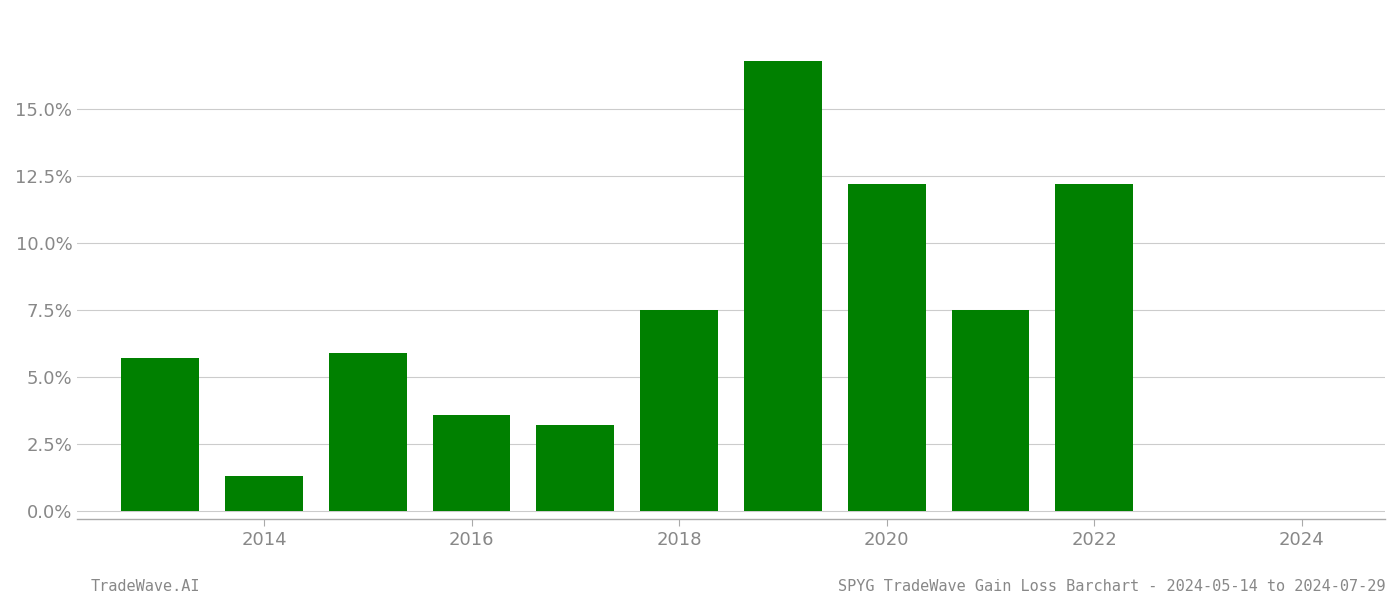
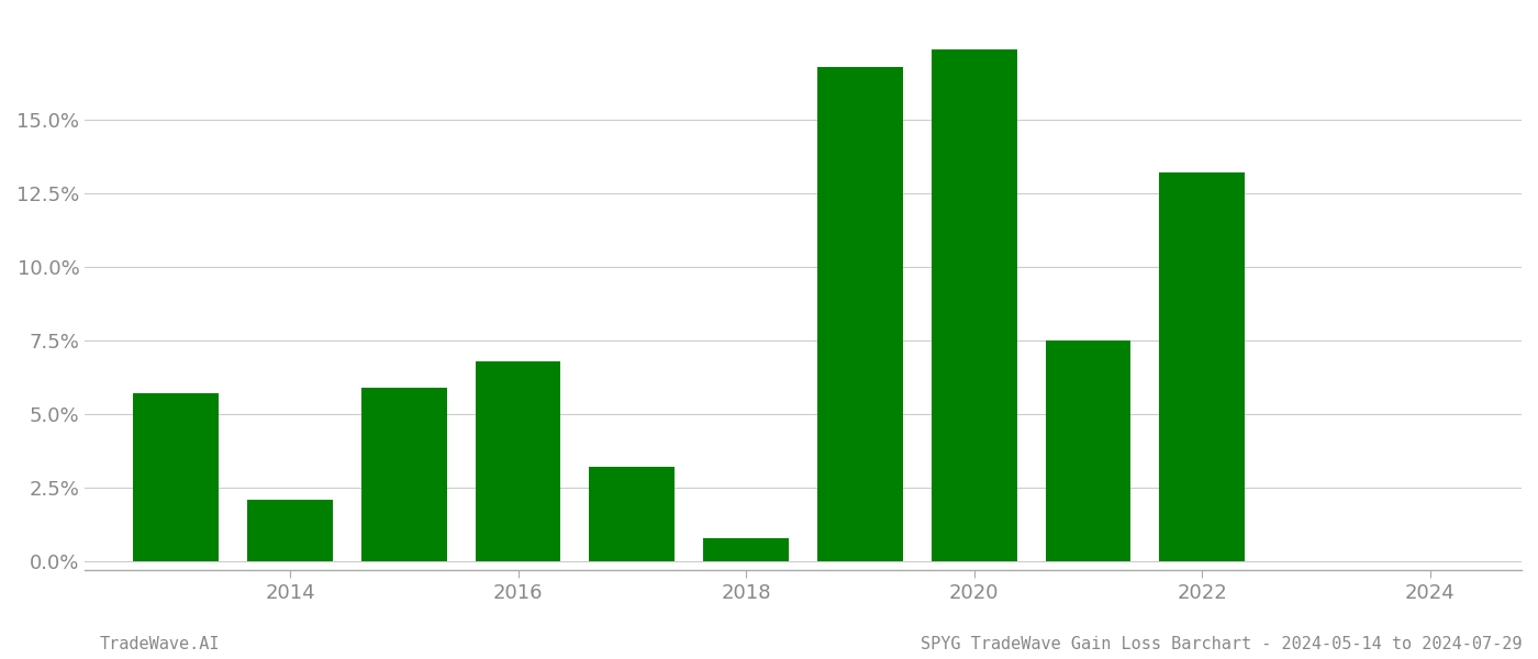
2014: 1.3% -> 2.1%
2016: 3.6% -> 6.8%
2018: 7.5% -> 0.8%
2020: 12.2% -> 17.4%
2022: 12.2% -> 13.2%
